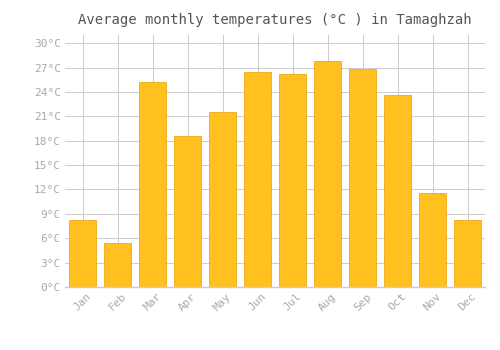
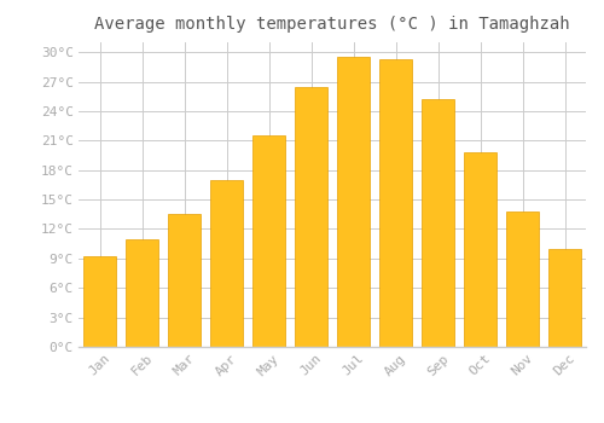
Jan: 8.2°C -> 9.2°C
Feb: 5.4°C -> 11.0°C
Mar: 25.2°C -> 13.5°C
Apr: 18.6°C -> 17.0°C
Jul: 26.2°C -> 29.5°C
Aug: 27.8°C -> 29.3°C
Sep: 26.8°C -> 25.2°C
Oct: 23.6°C -> 19.8°C
Nov: 11.6°C -> 13.8°C
Dec: 8.2°C -> 10.0°C
